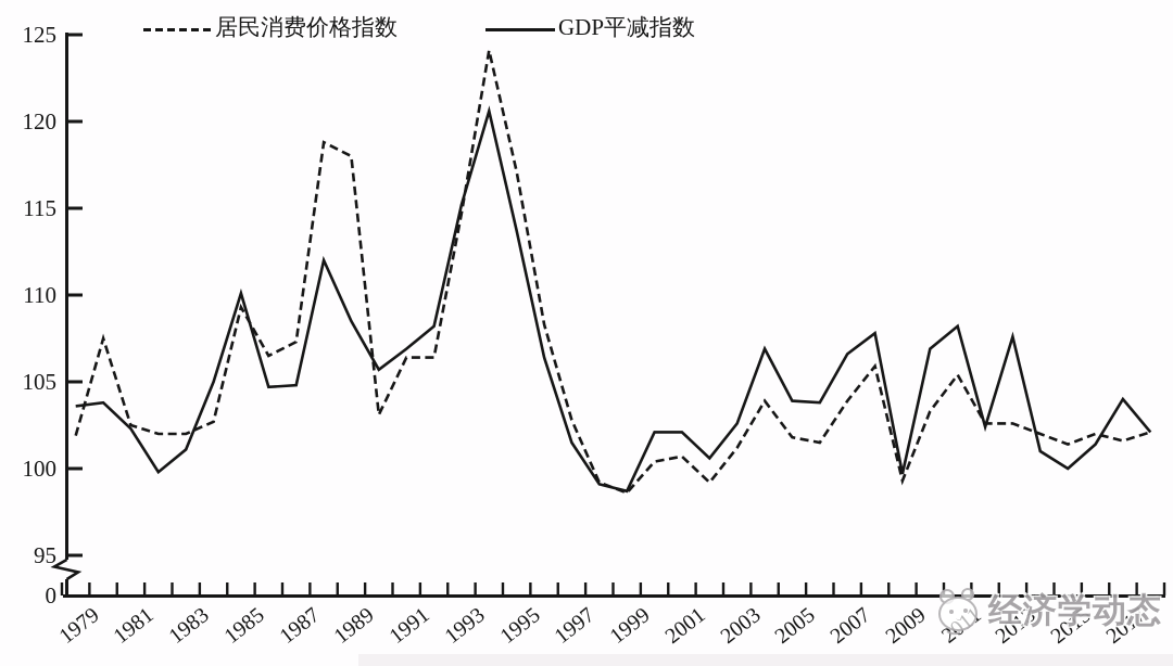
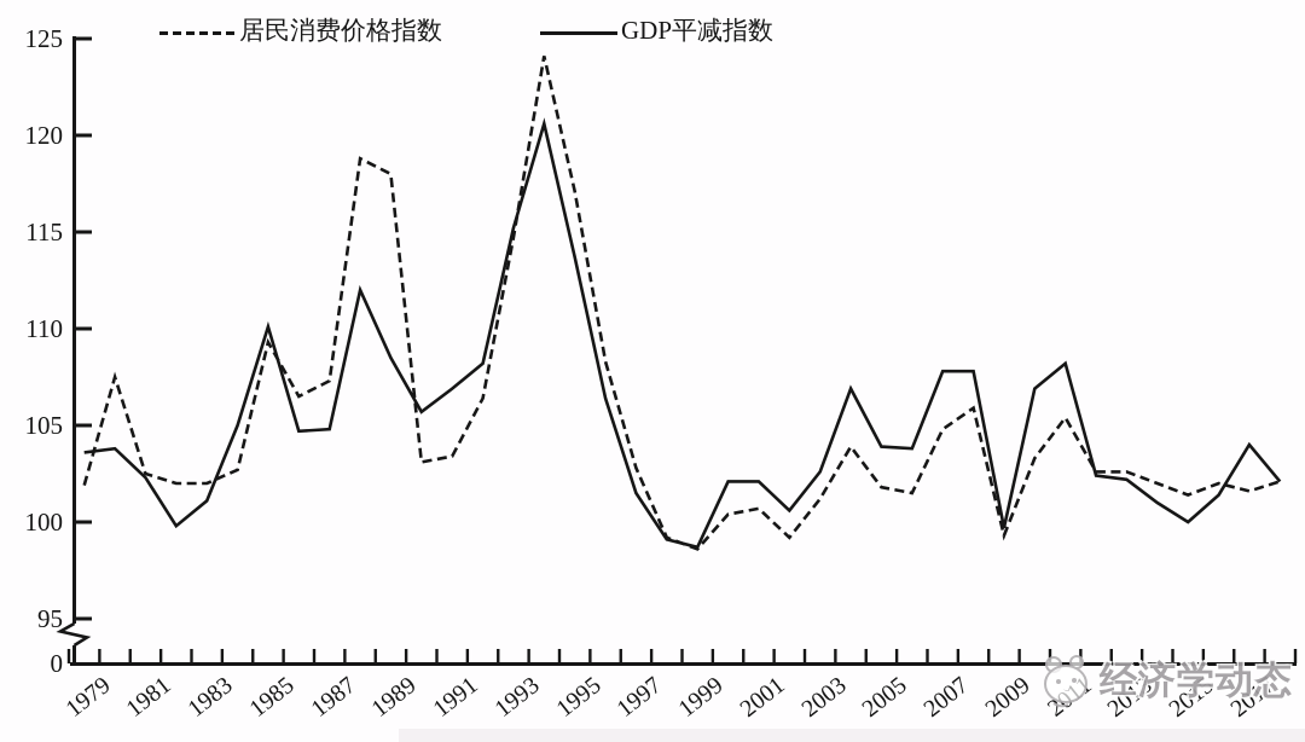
居民消费价格指数/1991: 106.4 -> 103.4
居民消费价格指数/2007: 103.9 -> 104.8
GDP平减指数/2007: 106.6 -> 107.8
GDP平减指数/2013: 107.6 -> 102.2
